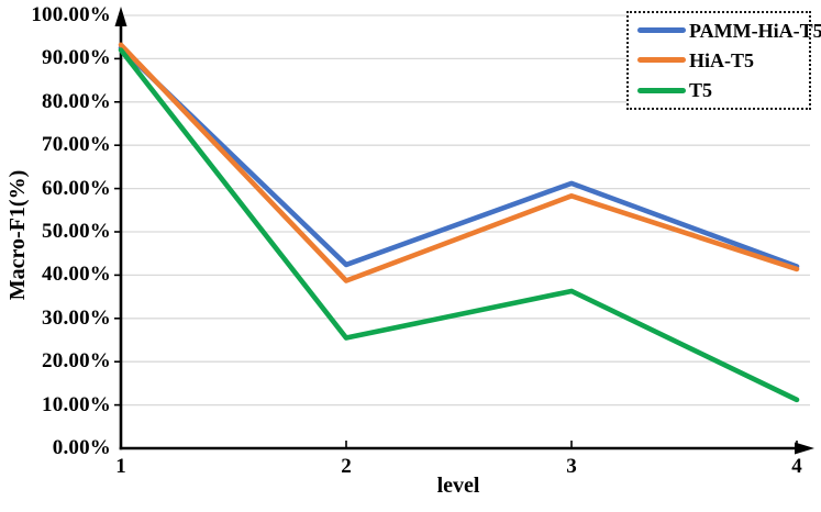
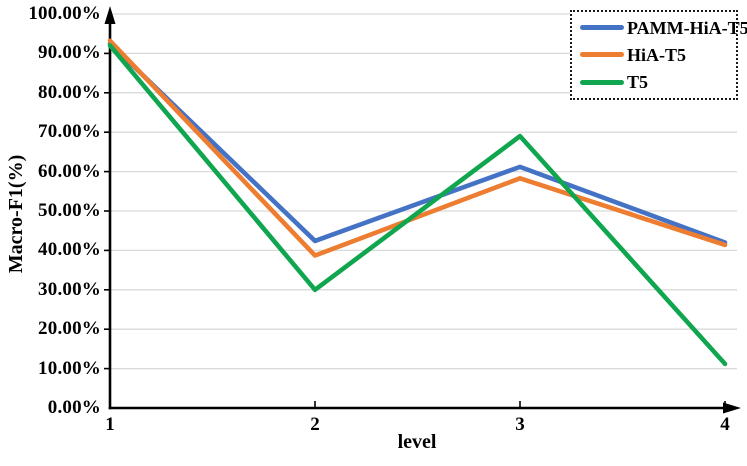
T5/2: 26% -> 30%
T5/3: 36% -> 69%
